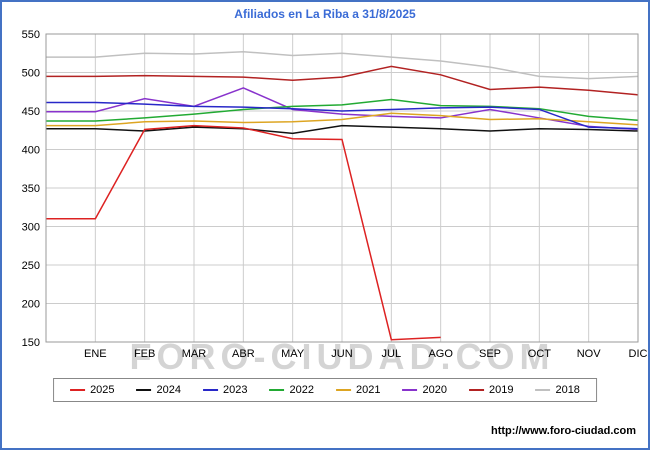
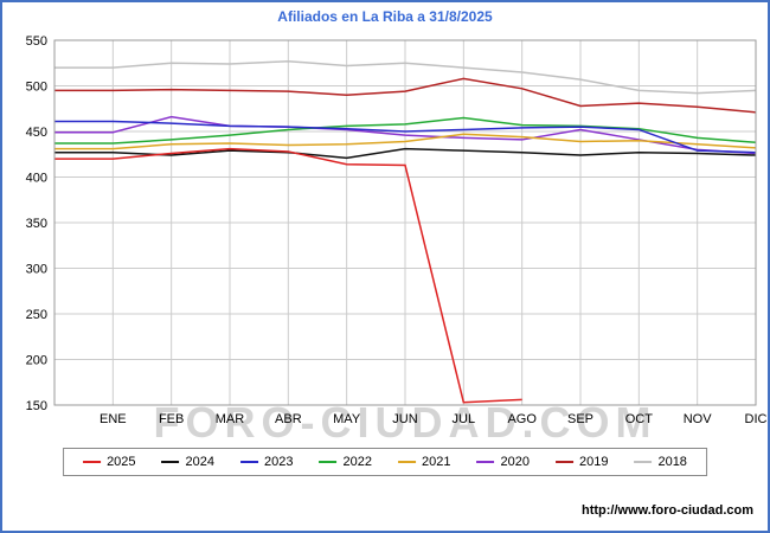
2025/ENE: 310 -> 420
2020/ABR: 480 -> 460
